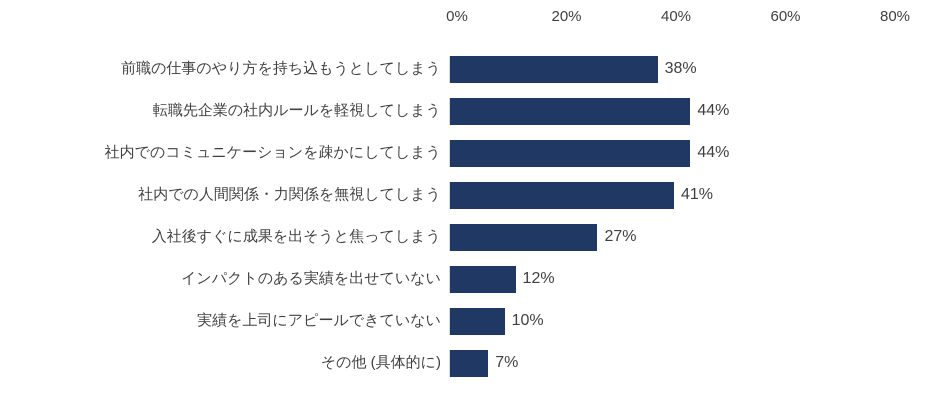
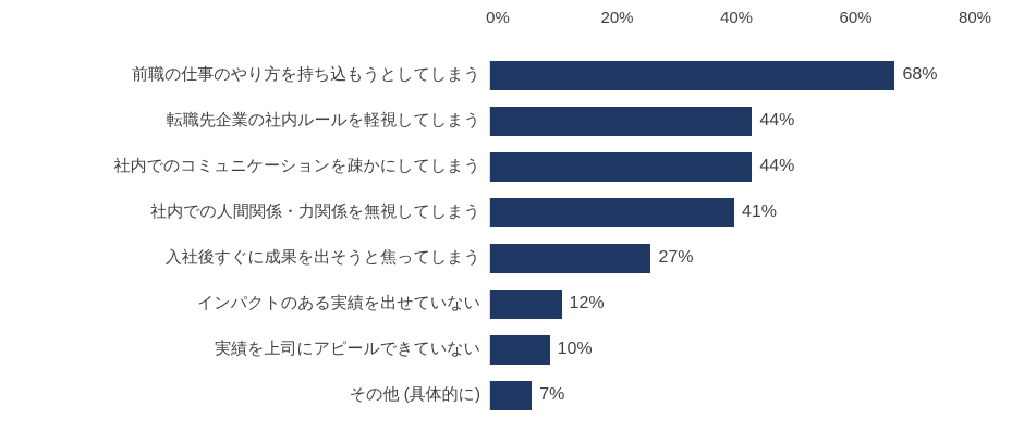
前職の仕事のやり方を持ち込もうとしてしまう: 38% -> 68%
